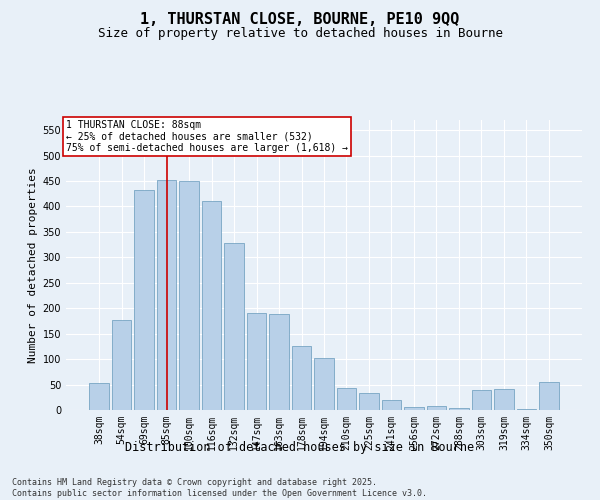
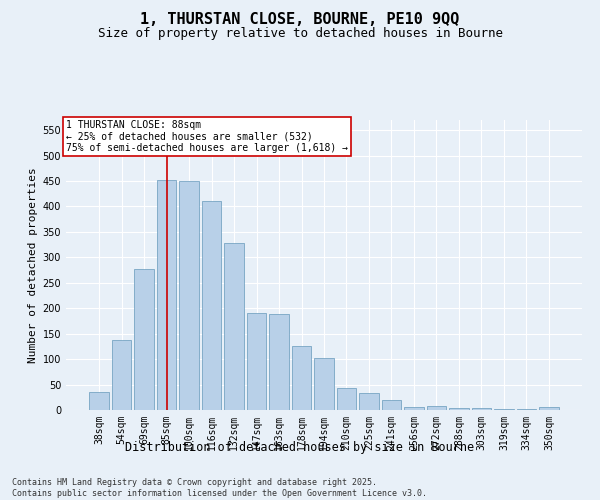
38sqm: 54 -> 35
54sqm: 176 -> 138
69sqm: 432 -> 278
303sqm: 40 -> 4
319sqm: 42 -> 2
350sqm: 56 -> 5
